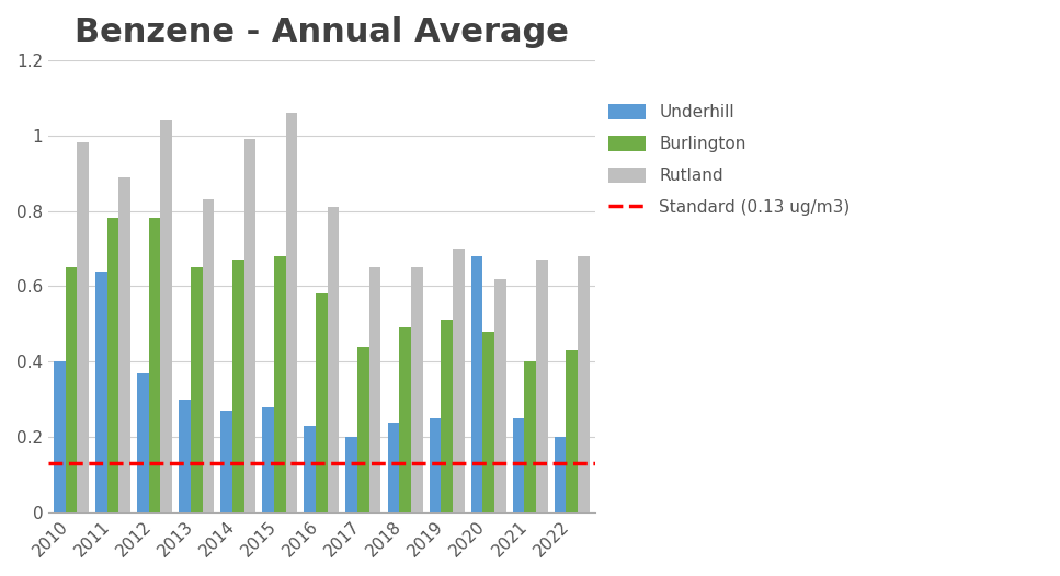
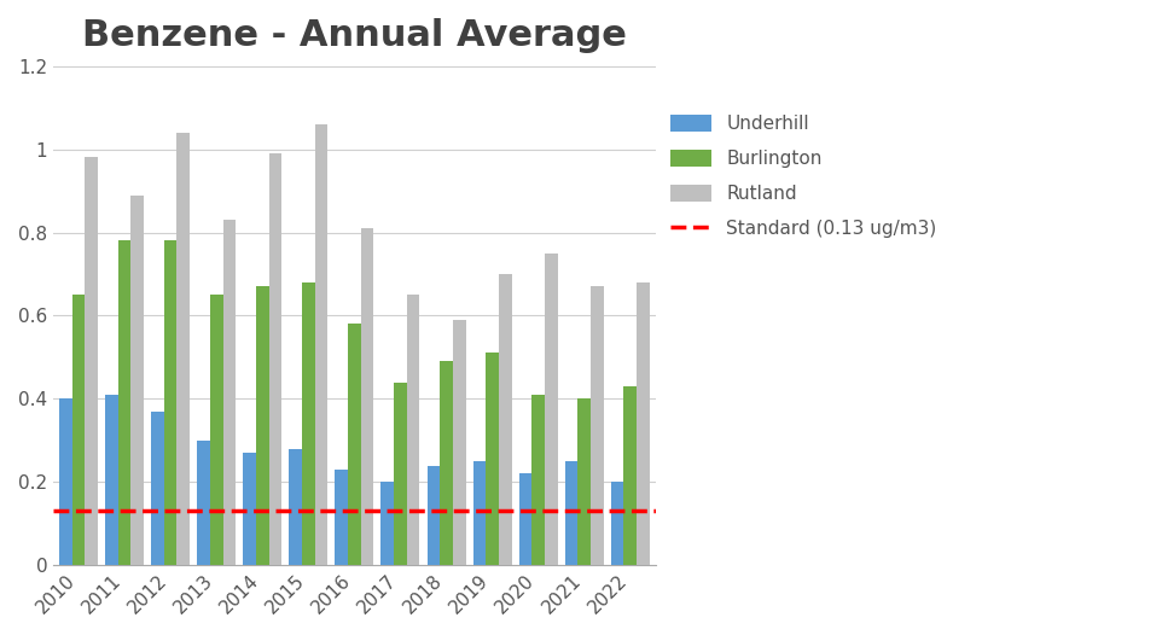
Underhill/2011: 0.64 -> 0.41
Rutland/2018: 0.65 -> 0.59
Underhill/2020: 0.68 -> 0.22
Burlington/2020: 0.48 -> 0.41
Rutland/2020: 0.62 -> 0.75
